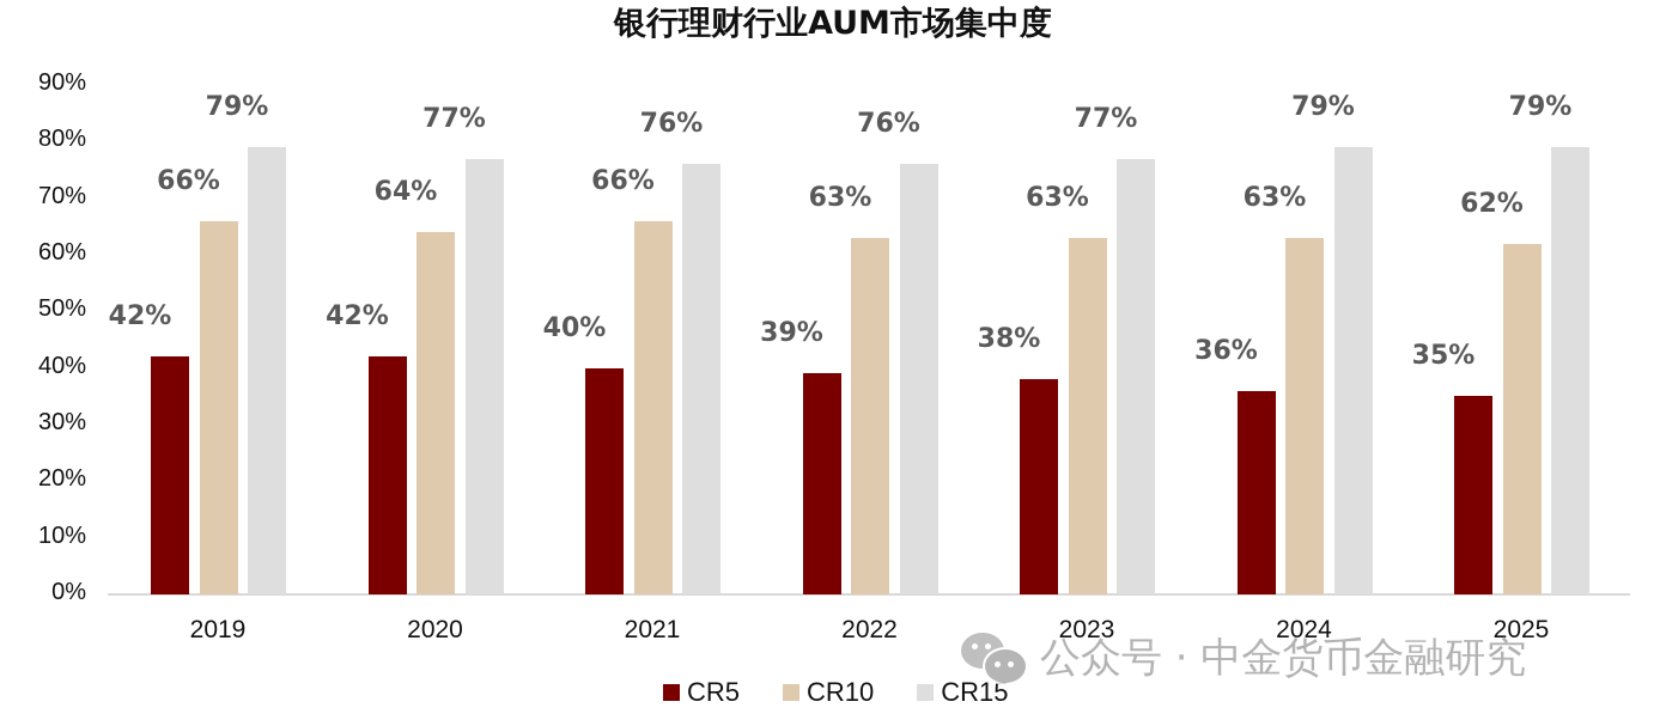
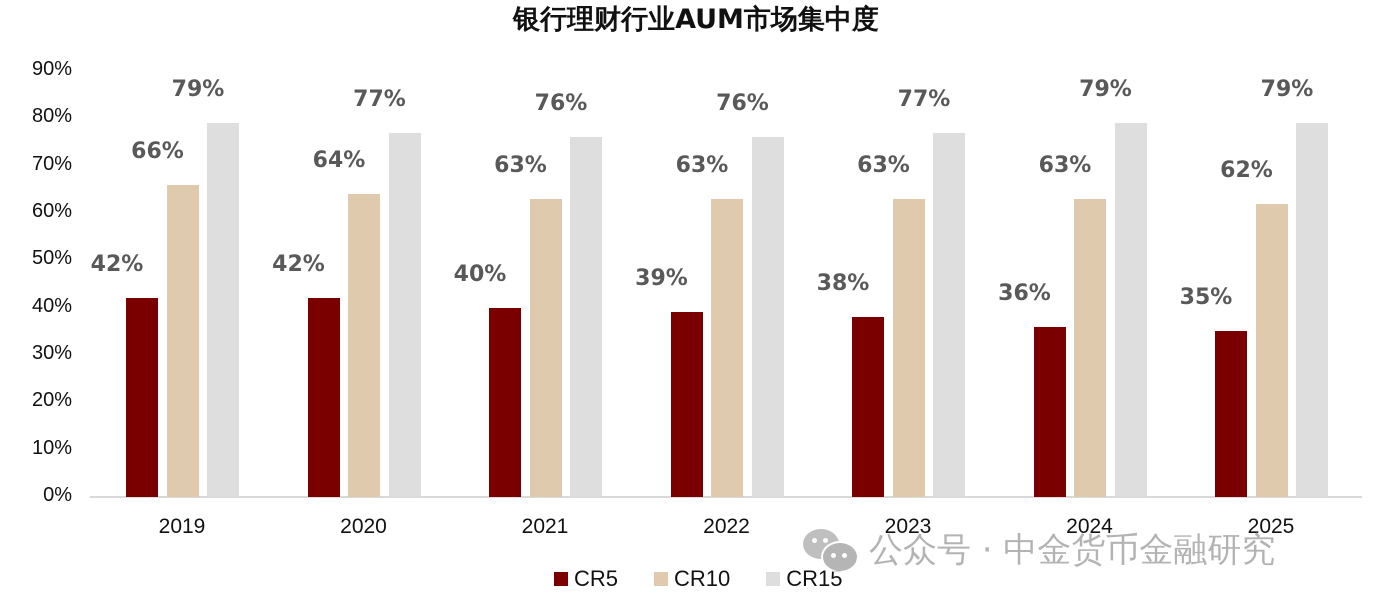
CR10/2021: 66% -> 63%
